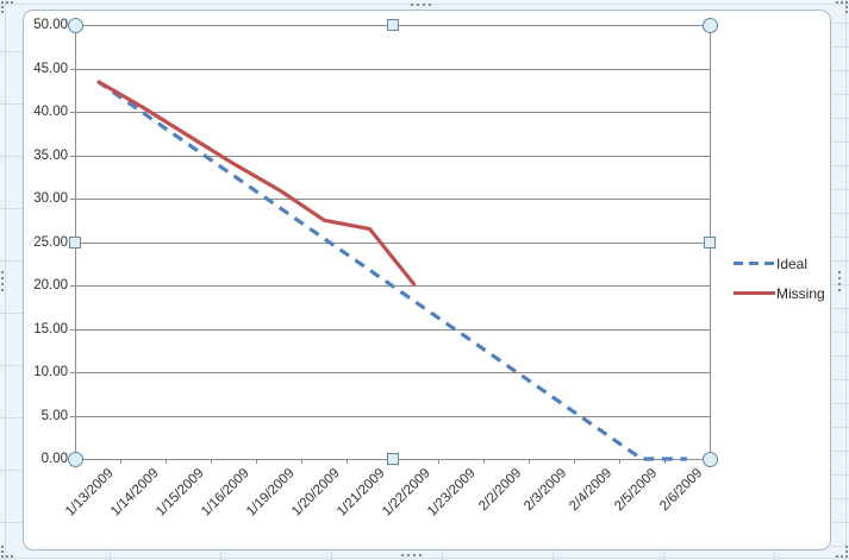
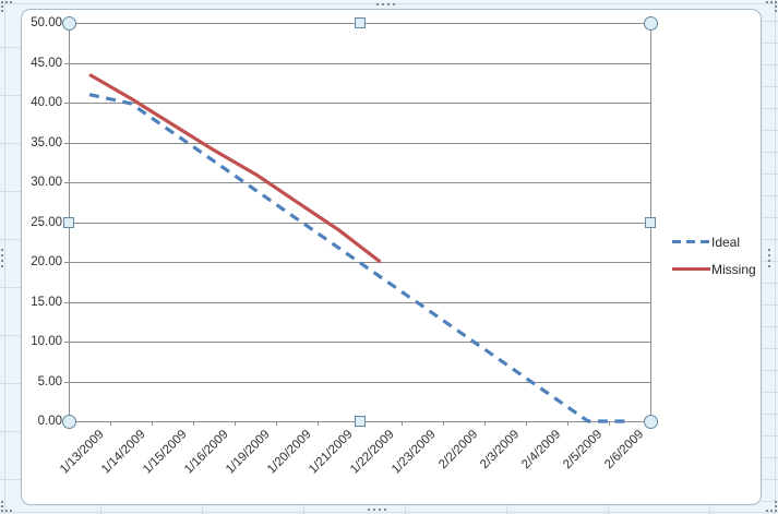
Ideal/1/13/2009: 44 -> 41
Missing/1/21/2009: 26 -> 24
